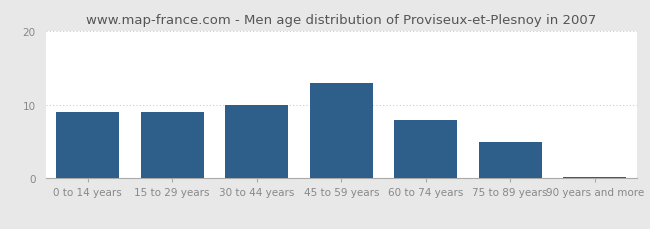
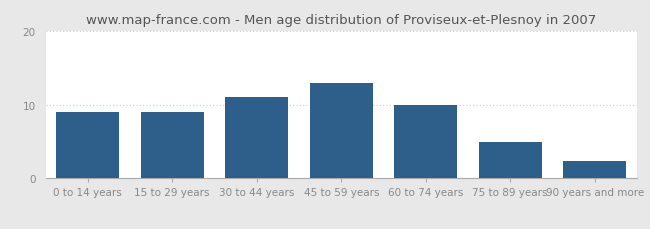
30 to 44 years: 10.0 -> 11.0
60 to 74 years: 8.0 -> 10.0
90 years and more: 0.2 -> 2.4
